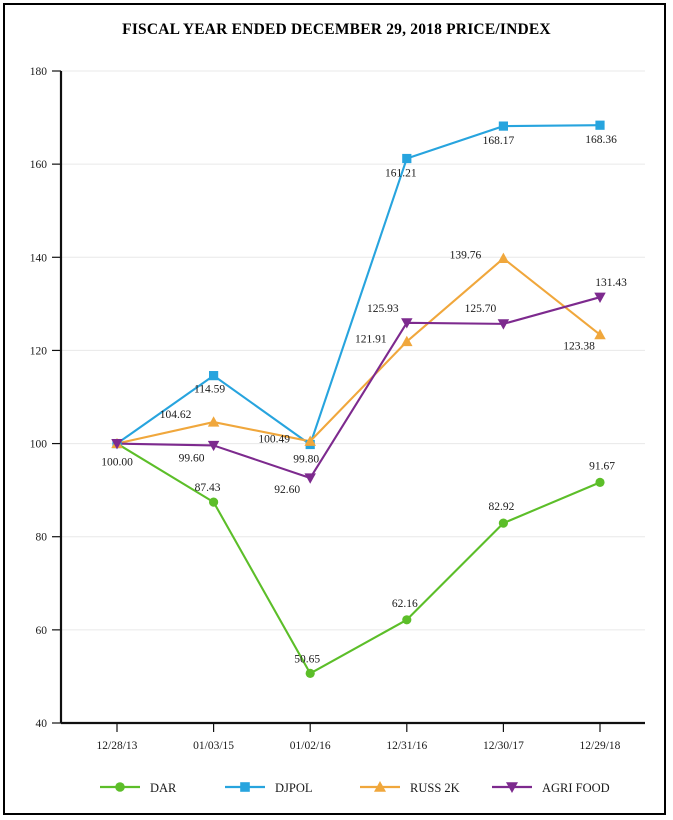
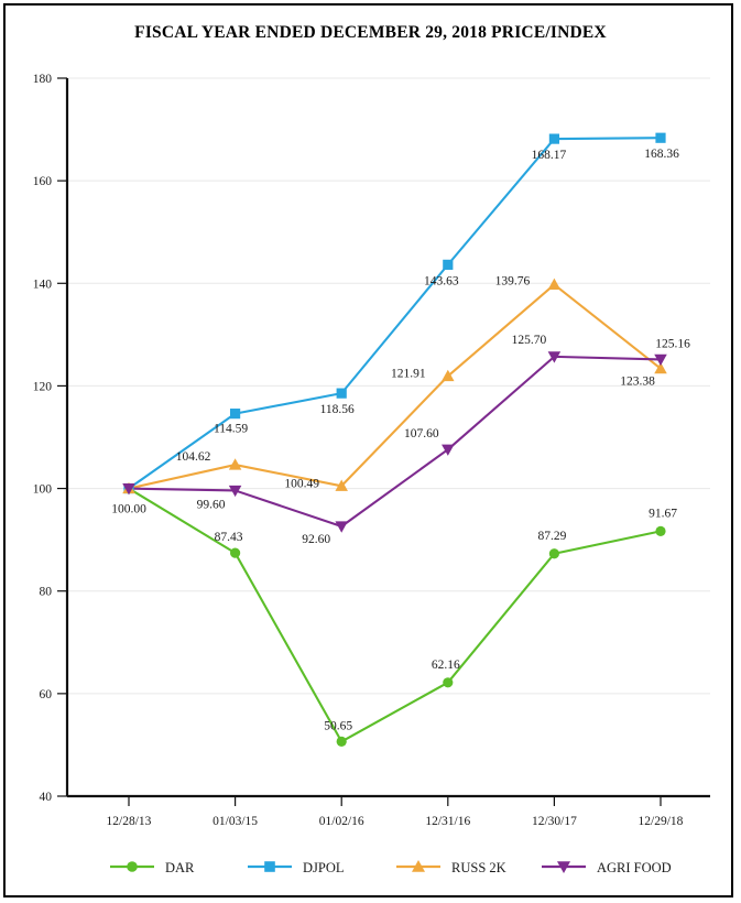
DJPOL/01/02/16: 99.80 -> 118.56
DJPOL/12/31/16: 161.21 -> 143.63
AGRI FOOD/12/31/16: 125.93 -> 107.60
DAR/12/30/17: 82.92 -> 87.29
AGRI FOOD/12/29/18: 131.43 -> 125.16
